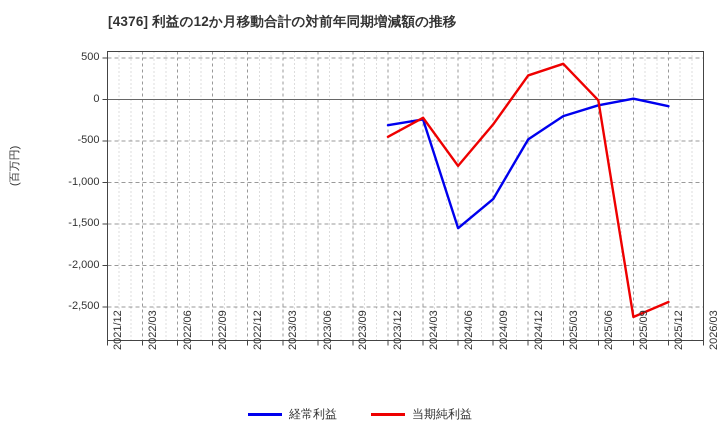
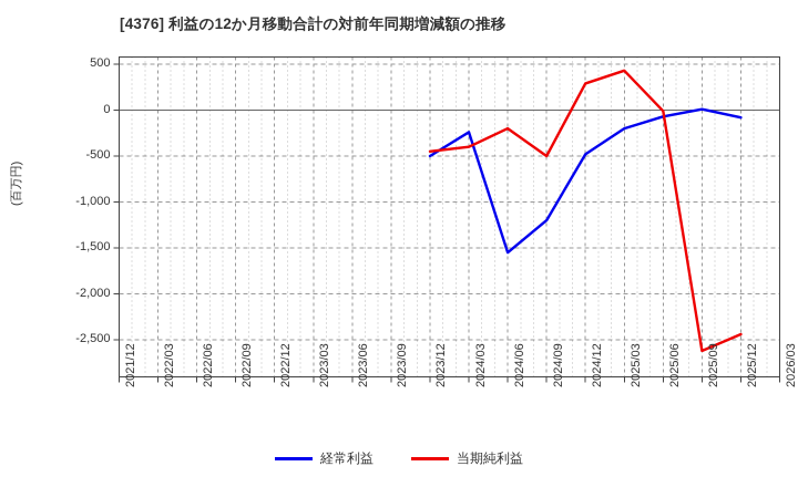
経常利益/2023/12: -300 -> -500
当期純利益/2024/03: -200 -> -400
当期純利益/2024/06: -800 -> -200
当期純利益/2024/09: -300 -> -500
